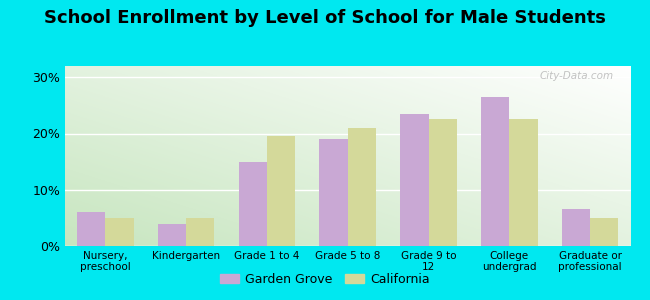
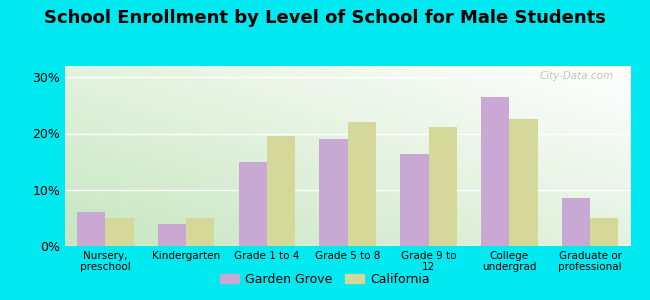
California/Grade 5 to 8: 21.0% -> 22.0%
Garden Grove/Grade 9 to 12: 23.5% -> 16.4%
California/Grade 9 to 12: 22.5% -> 21.2%
Garden Grove/Graduate or professional: 6.5% -> 8.6%
